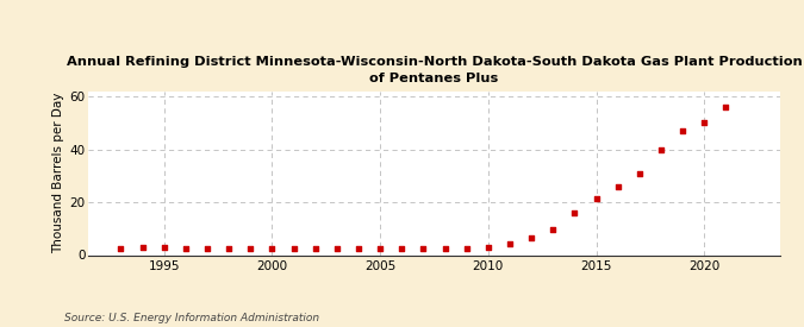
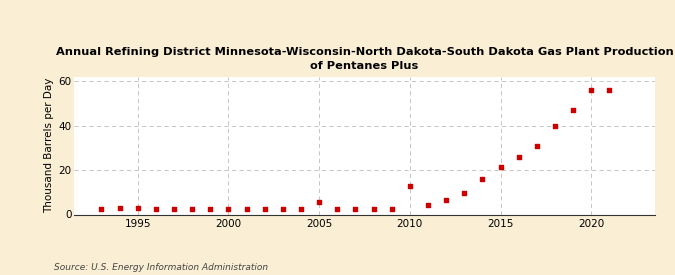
2005: 2.6 -> 5.5
2010: 2.8 -> 13.0
2020: 50.5 -> 56.0
